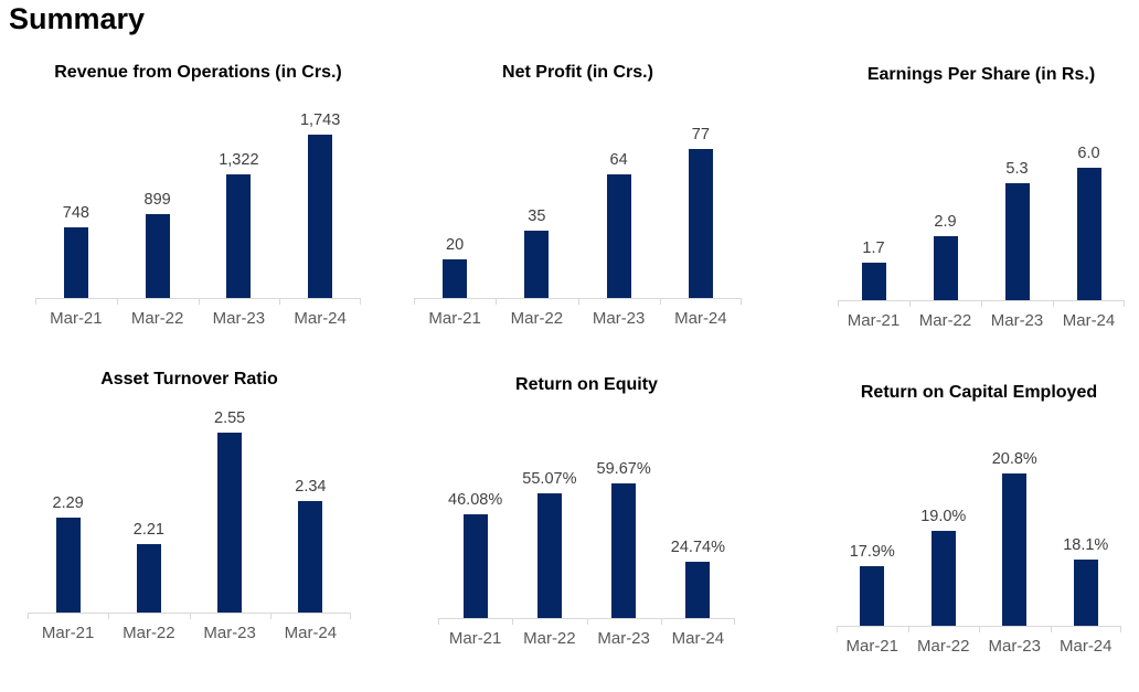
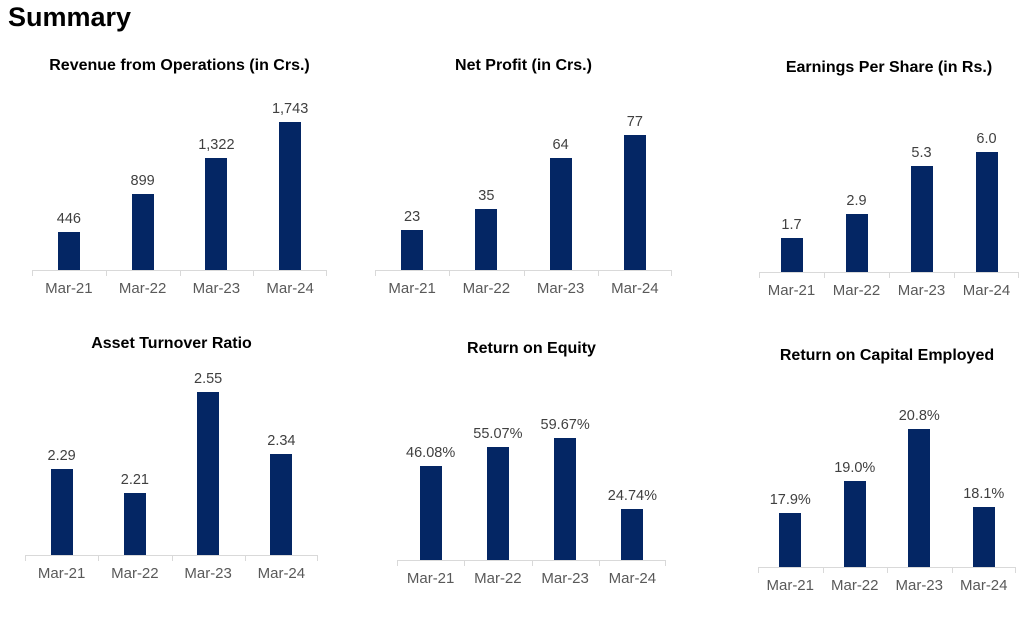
Revenue from Operations (in Crs.)/Mar-21: 748 -> 446
Net Profit (in Crs.)/Mar-21: 20 -> 23
